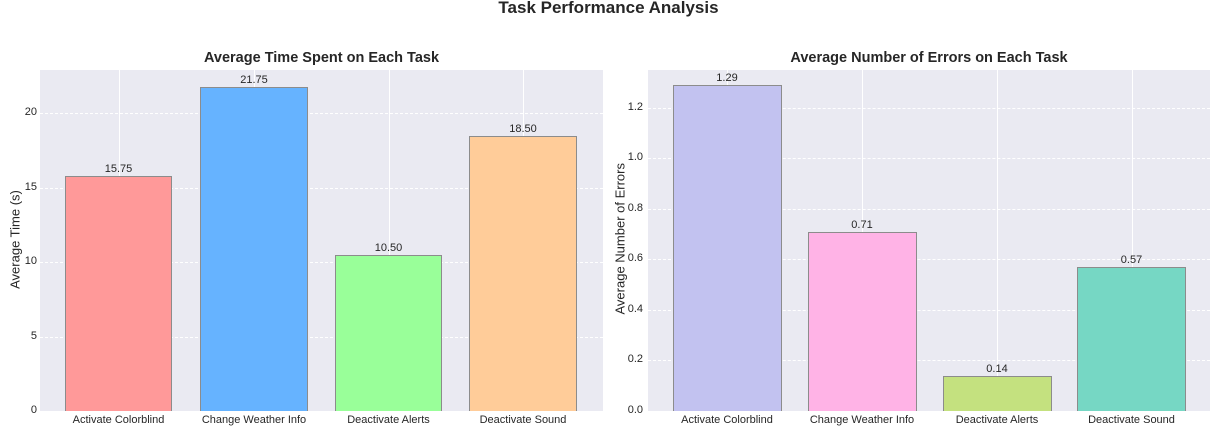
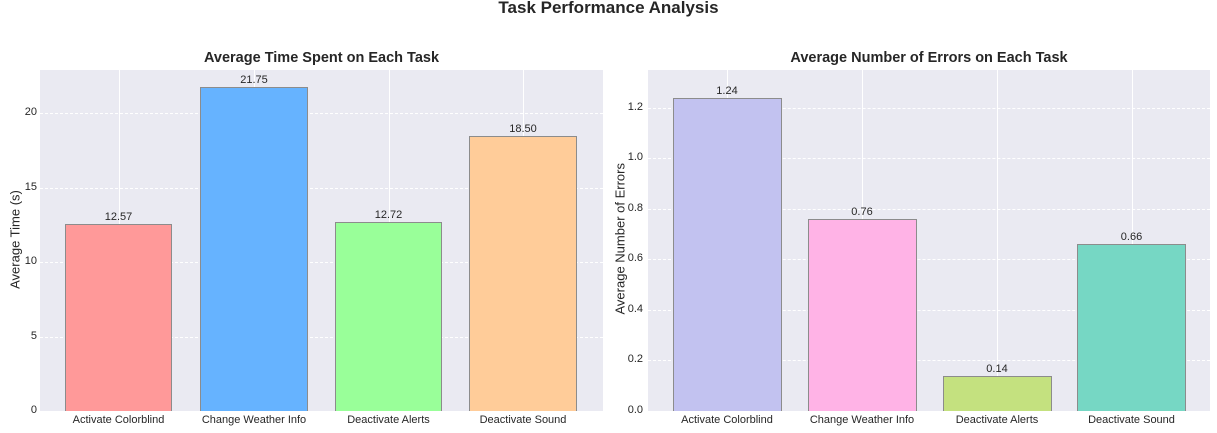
Average Time Spent on Each Task/Activate Colorblind: 15.75 -> 12.57
Average Time Spent on Each Task/Deactivate Alerts: 10.50 -> 12.72
Average Number of Errors on Each Task/Activate Colorblind: 1.29 -> 1.24
Average Number of Errors on Each Task/Change Weather Info: 0.71 -> 0.76
Average Number of Errors on Each Task/Deactivate Sound: 0.57 -> 0.66
